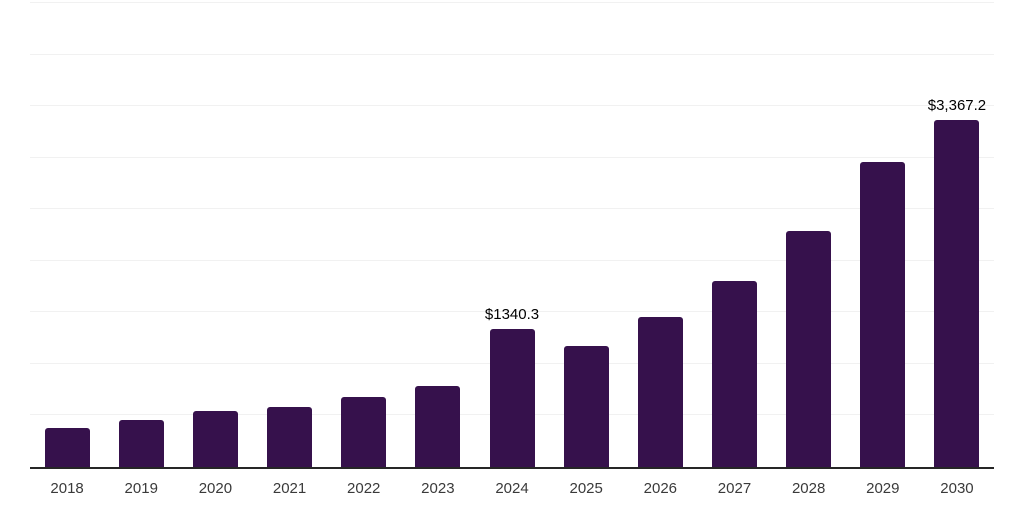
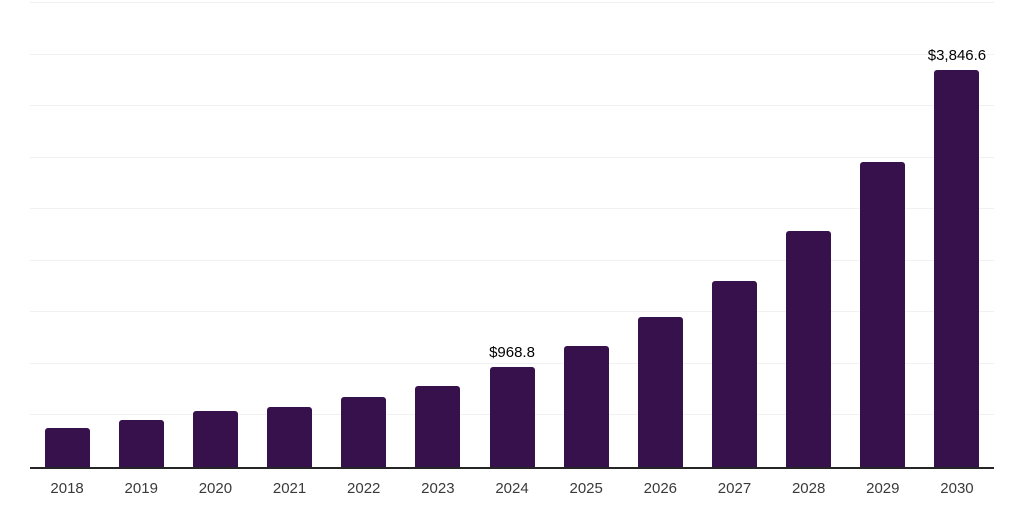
2024: $1340.3 -> $968.8
2030: $3,367.2 -> $3,846.6
